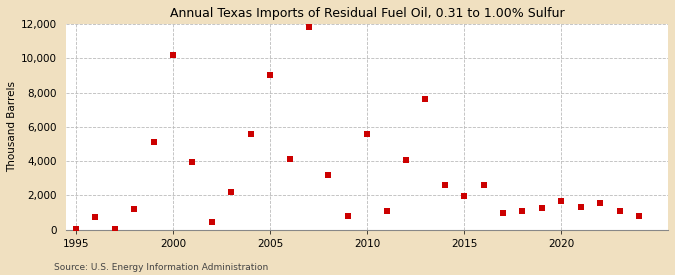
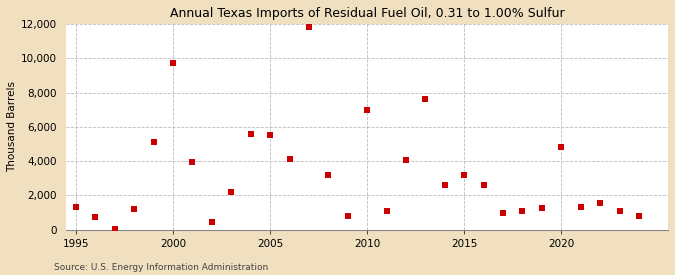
1995: 0 -> 1,300
2000: 10,200 -> 9,700
2005: 9,000 -> 5,500
2010: 5,600 -> 7,000
2015: 2,000 -> 3,200
2020: 1,600 -> 4,800
